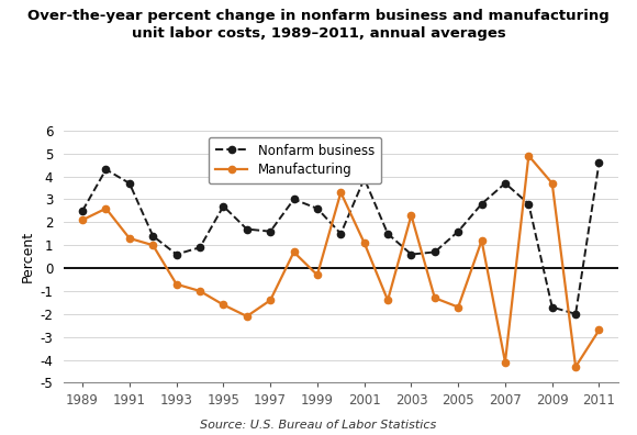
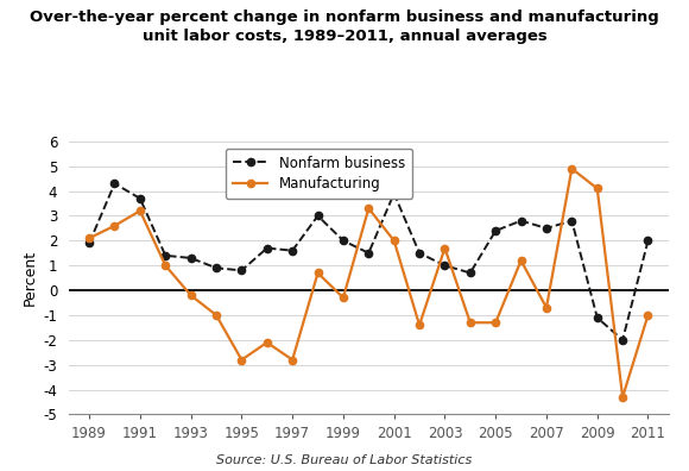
Nonfarm business/1989: 2.5 -> 1.9
Manufacturing/1991: 1.3 -> 3.2
Nonfarm business/1993: 0.6 -> 1.3
Manufacturing/1993: -0.7 -> -0.2
Nonfarm business/1995: 2.7 -> 0.8
Manufacturing/1995: -1.6 -> -2.8
Manufacturing/1997: -1.4 -> -2.8
Nonfarm business/1999: 2.6 -> 2.0
Manufacturing/2001: 1.1 -> 2.0
Nonfarm business/2003: 0.6 -> 1.0
Manufacturing/2003: 2.3 -> 1.7
Nonfarm business/2005: 1.6 -> 2.4
Manufacturing/2005: -1.7 -> -1.3
Nonfarm business/2007: 3.7 -> 2.5
Manufacturing/2007: -4.1 -> -0.7
Nonfarm business/2009: -1.7 -> -1.1
Manufacturing/2009: 3.7 -> 4.1
Nonfarm business/2011: 4.6 -> 2.0
Manufacturing/2011: -2.7 -> -1.0
